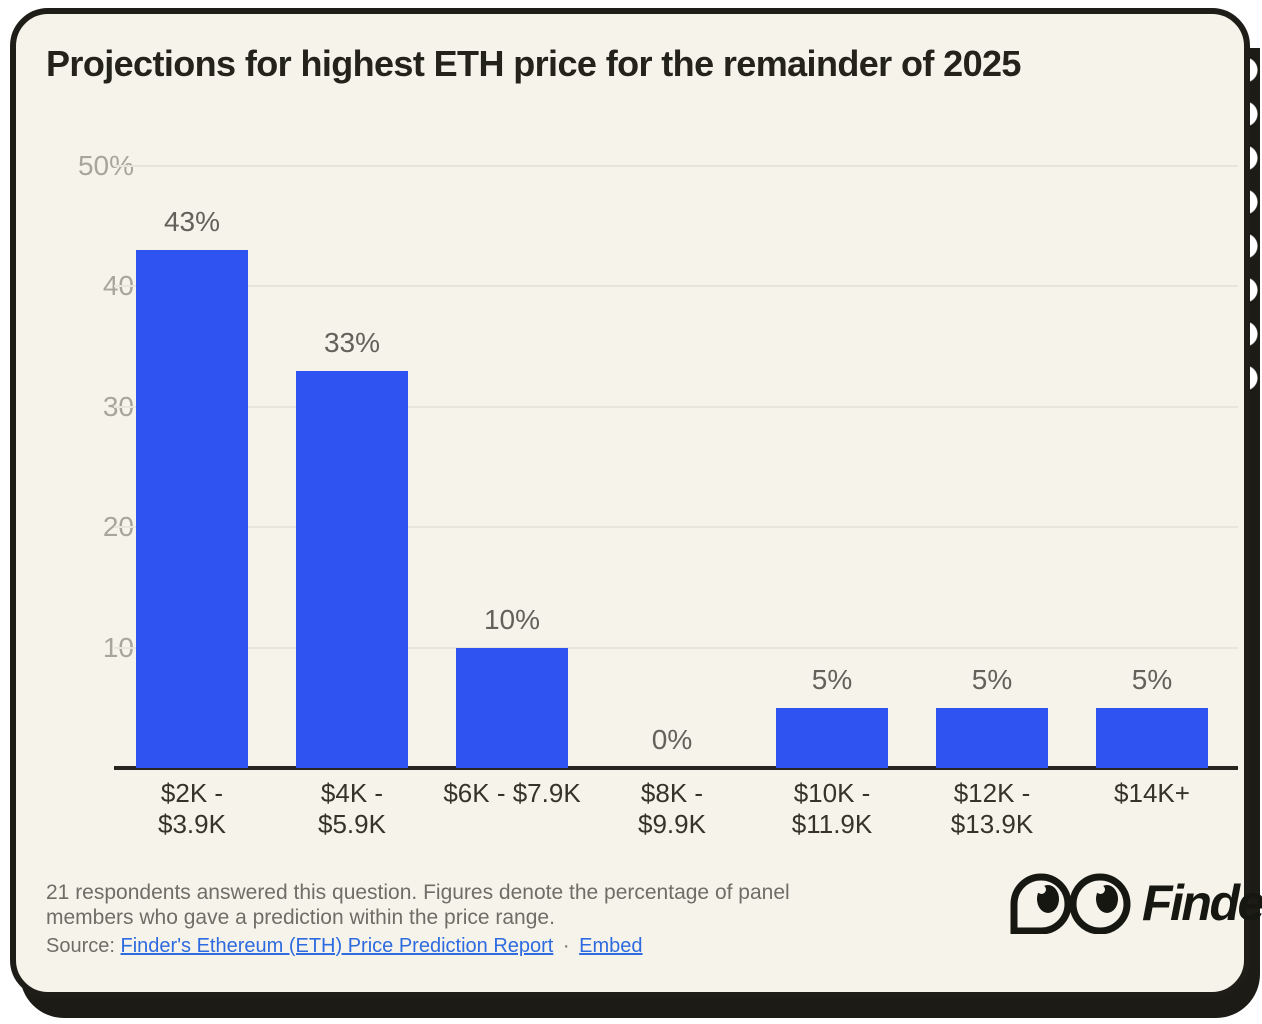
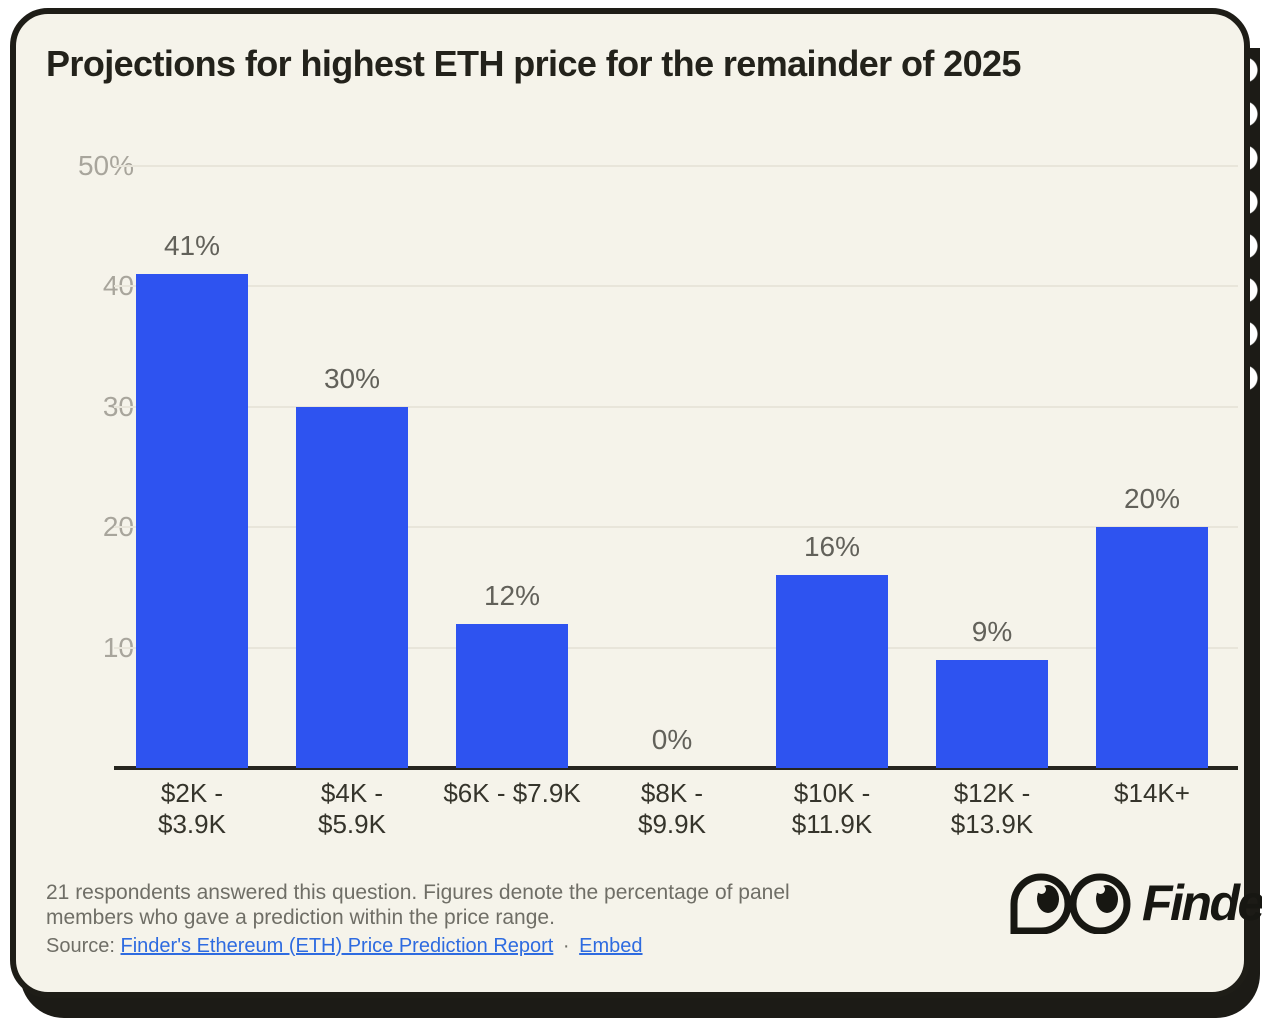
$2K - $3.9K: 43% -> 41%
$4K - $5.9K: 33% -> 30%
$6K - $7.9K: 10% -> 12%
$10K - $11.9K: 5% -> 16%
$12K - $13.9K: 5% -> 9%
$14K+: 5% -> 20%
